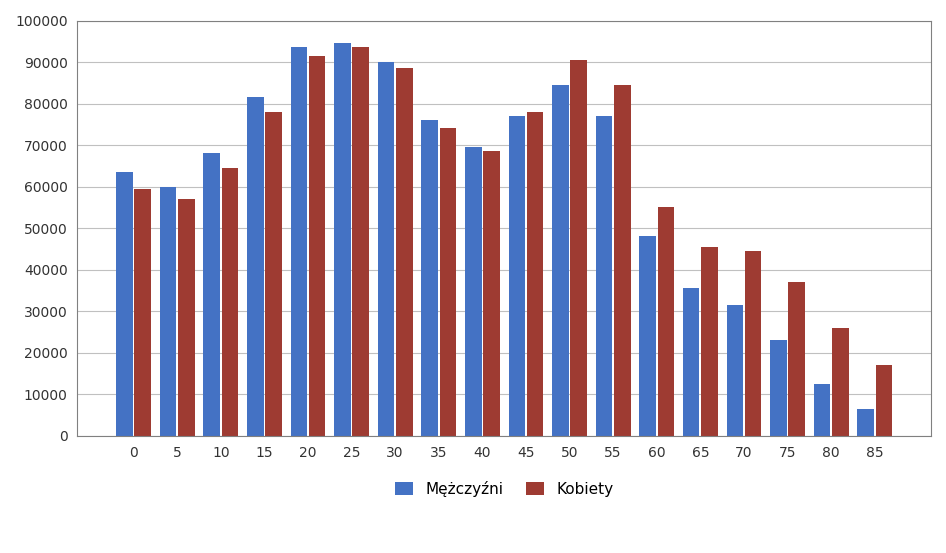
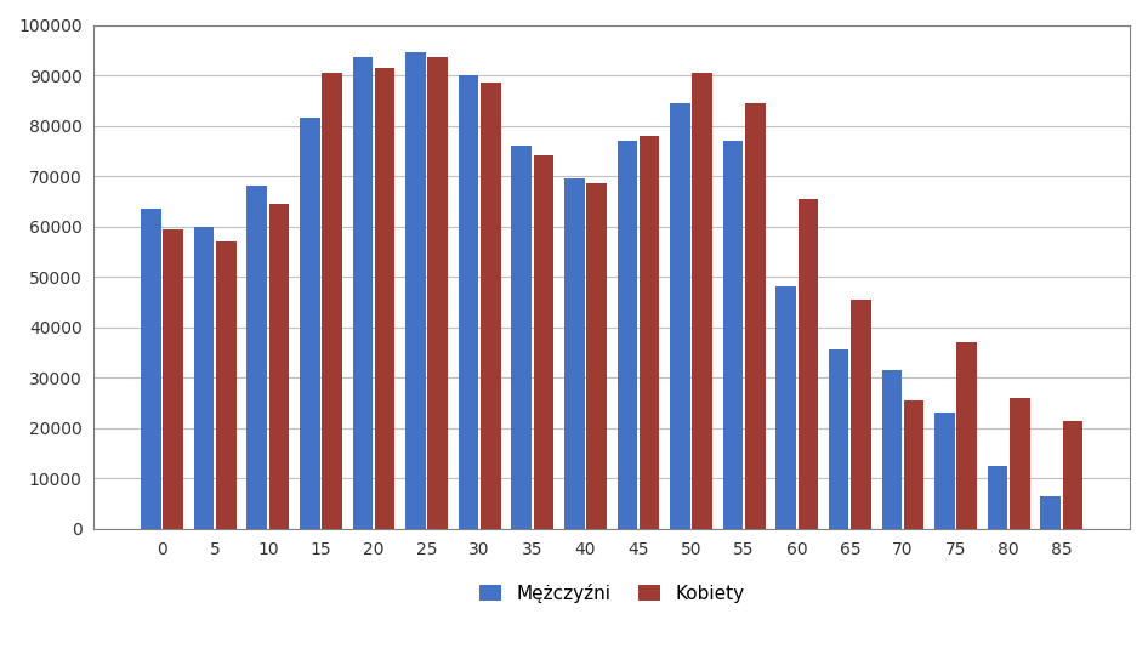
Kobiety/15: 78000 -> 90500
Kobiety/60: 55000 -> 65500
Kobiety/70: 44500 -> 25500
Kobiety/85: 17000 -> 21500
